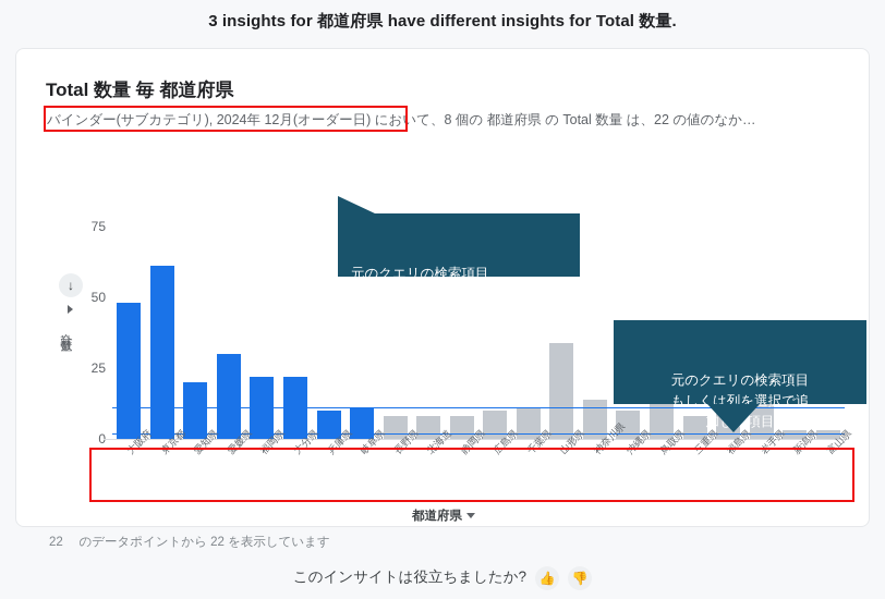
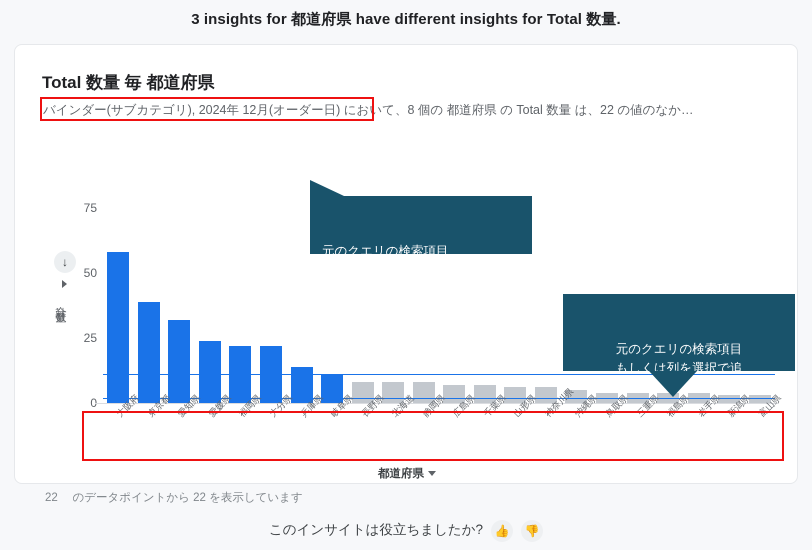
大阪府: 48 -> 58
東京都: 61 -> 39
愛知県: 20 -> 32
愛媛県: 30 -> 24
兵庫県: 10 -> 14
広島県: 10 -> 7
千葉県: 11 -> 7
山形県: 34 -> 6
神奈川県: 14 -> 6
沖縄県: 10 -> 5
鳥取県: 31 -> 4
三重県: 8 -> 4
福島県: 15 -> 4
岩手県: 15 -> 4
